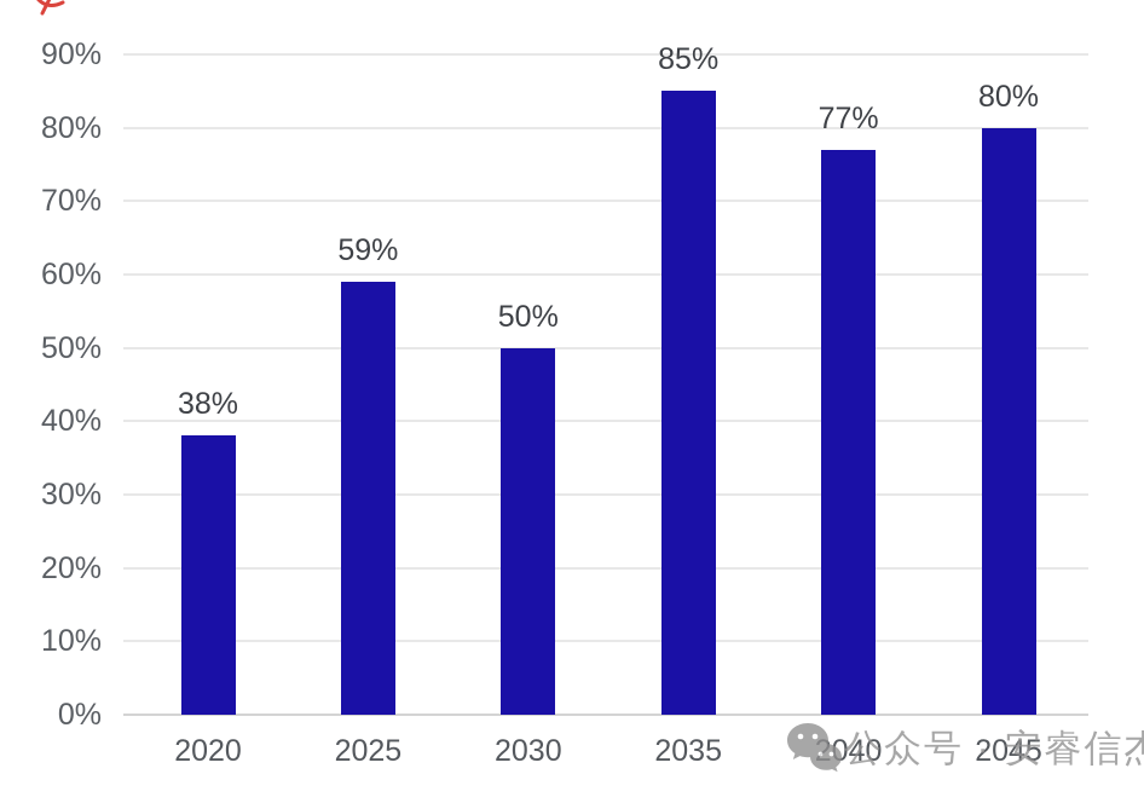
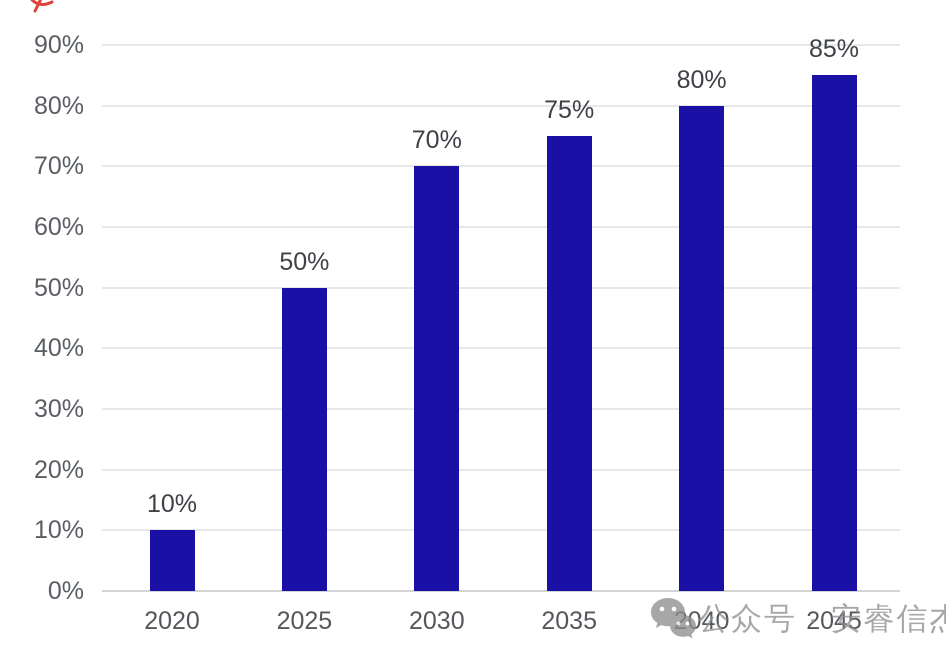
2020: 38% -> 10%
2025: 59% -> 50%
2030: 50% -> 70%
2035: 85% -> 75%
2040: 77% -> 80%
2045: 80% -> 85%
